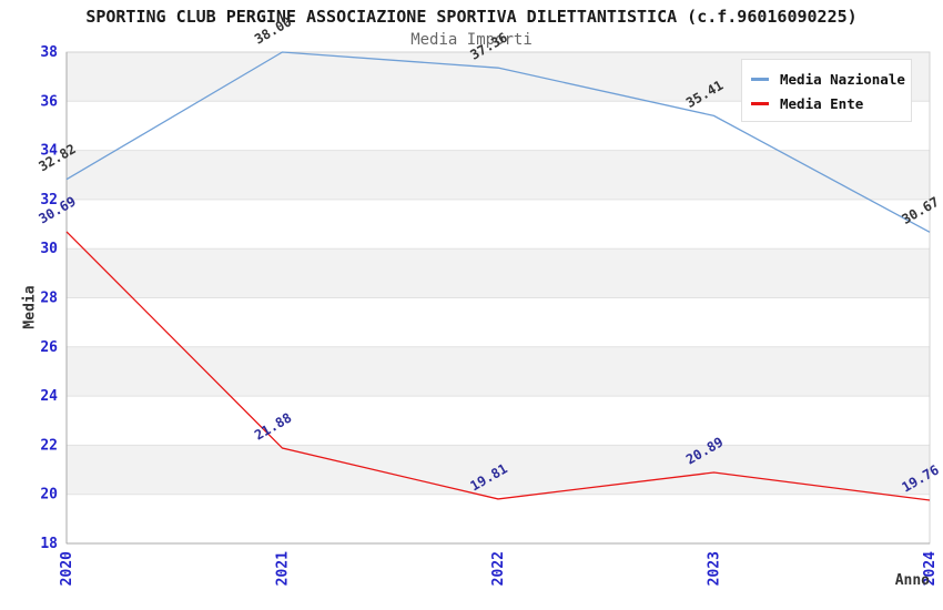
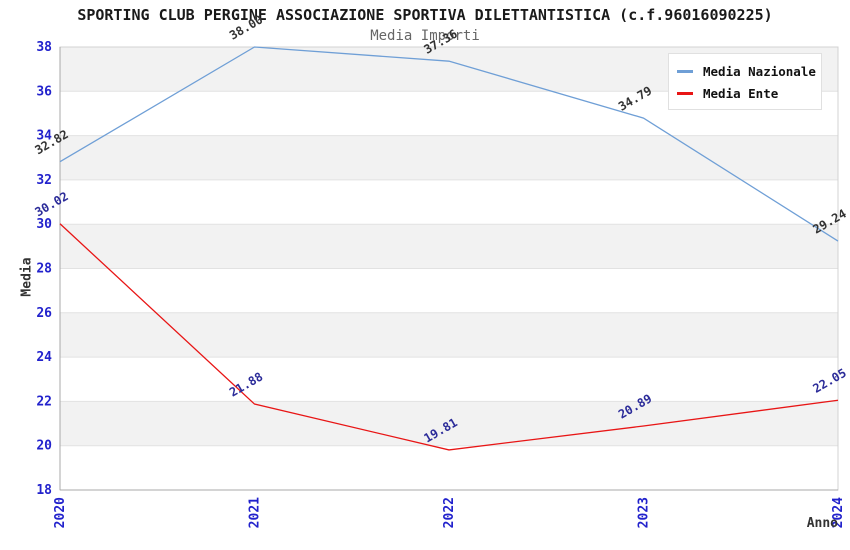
Media Ente/2020: 30.69 -> 30.02
Media Nazionale/2023: 35.41 -> 34.79
Media Nazionale/2024: 30.67 -> 29.24
Media Ente/2024: 19.76 -> 22.05
